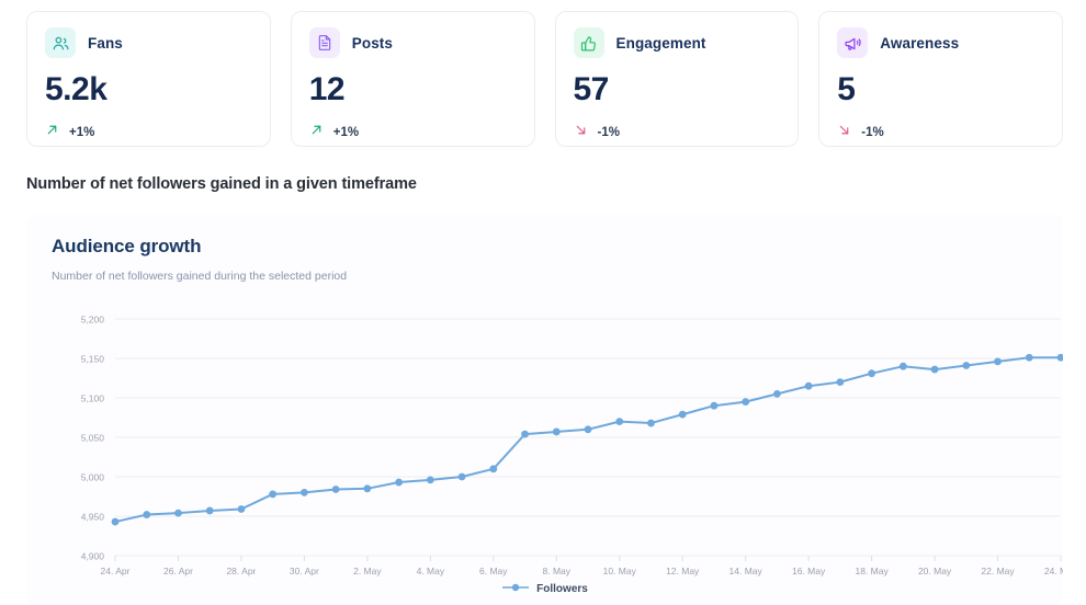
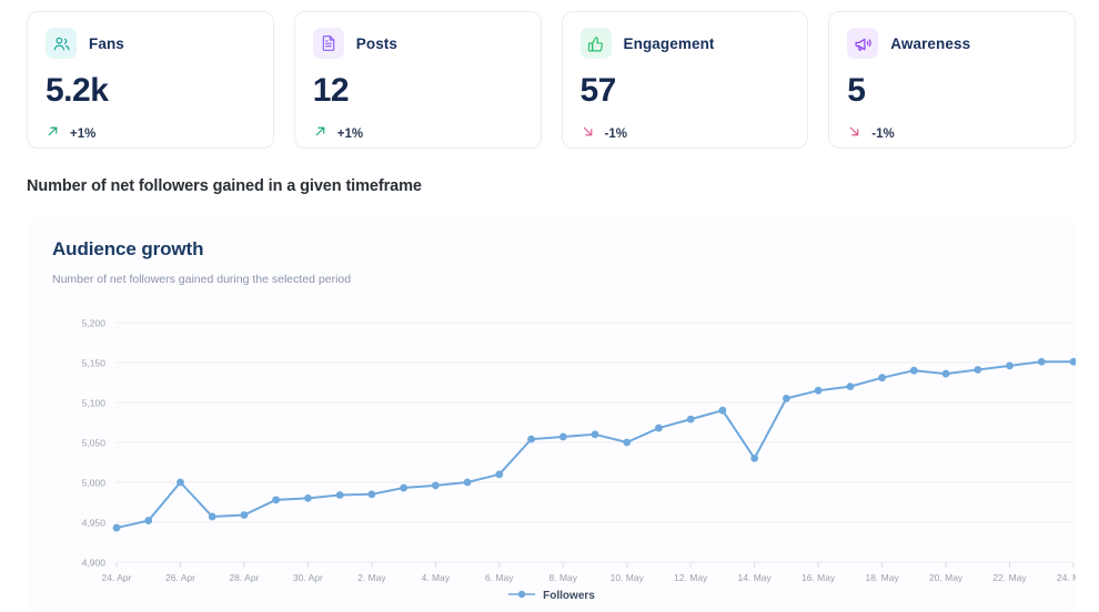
26. Apr: 4950 -> 5000
10. May: 5070 -> 5050
14. May: 5100 -> 5030
